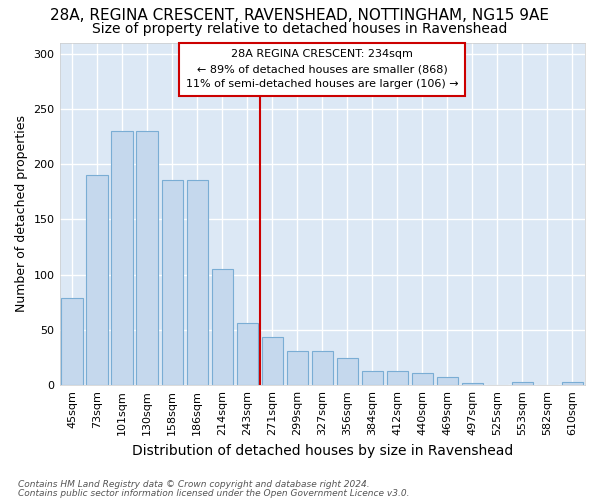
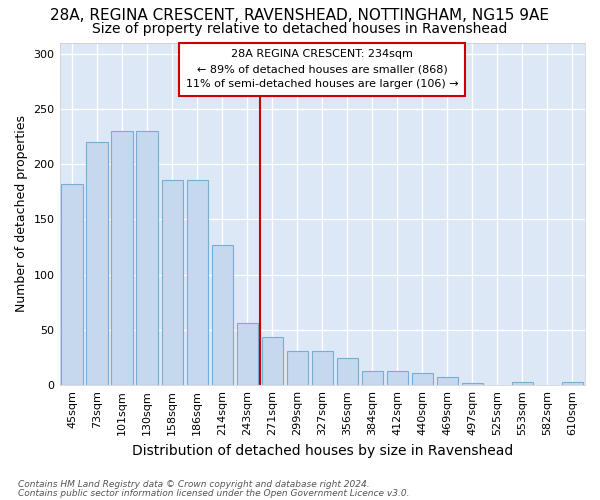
45sqm: 79 -> 182
73sqm: 190 -> 220
214sqm: 105 -> 127
